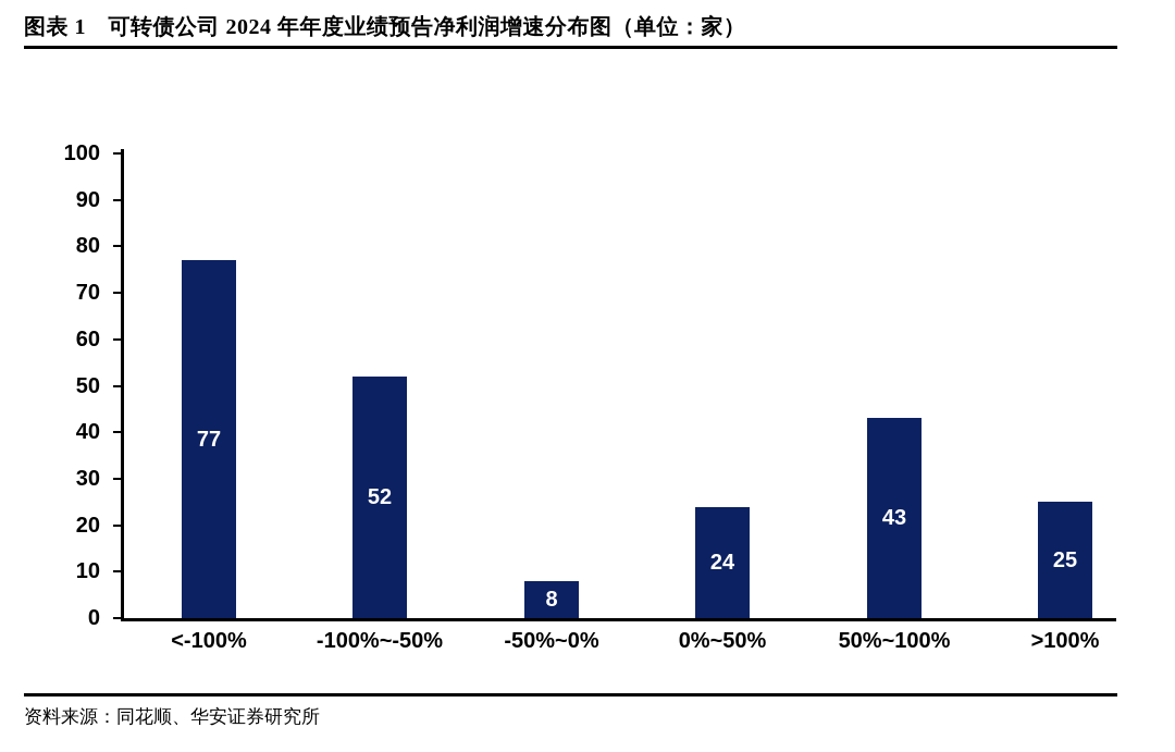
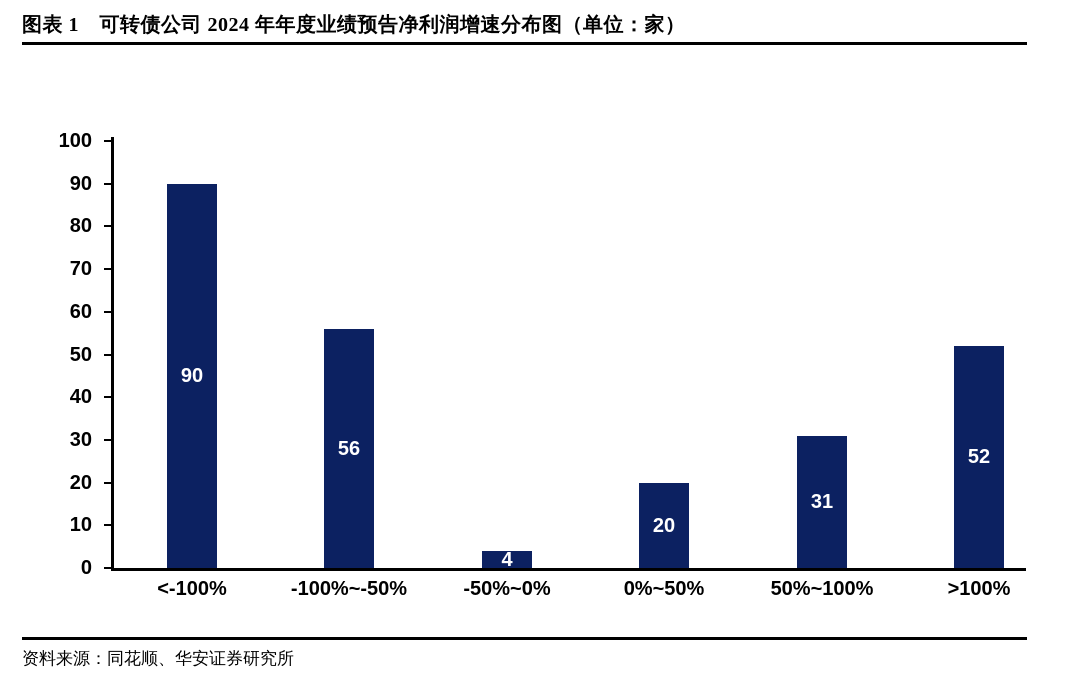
<-100%: 77 -> 90
-100%~-50%: 52 -> 56
-50%~0%: 8 -> 4
0%~50%: 24 -> 20
50%~100%: 43 -> 31
>100%: 25 -> 52
